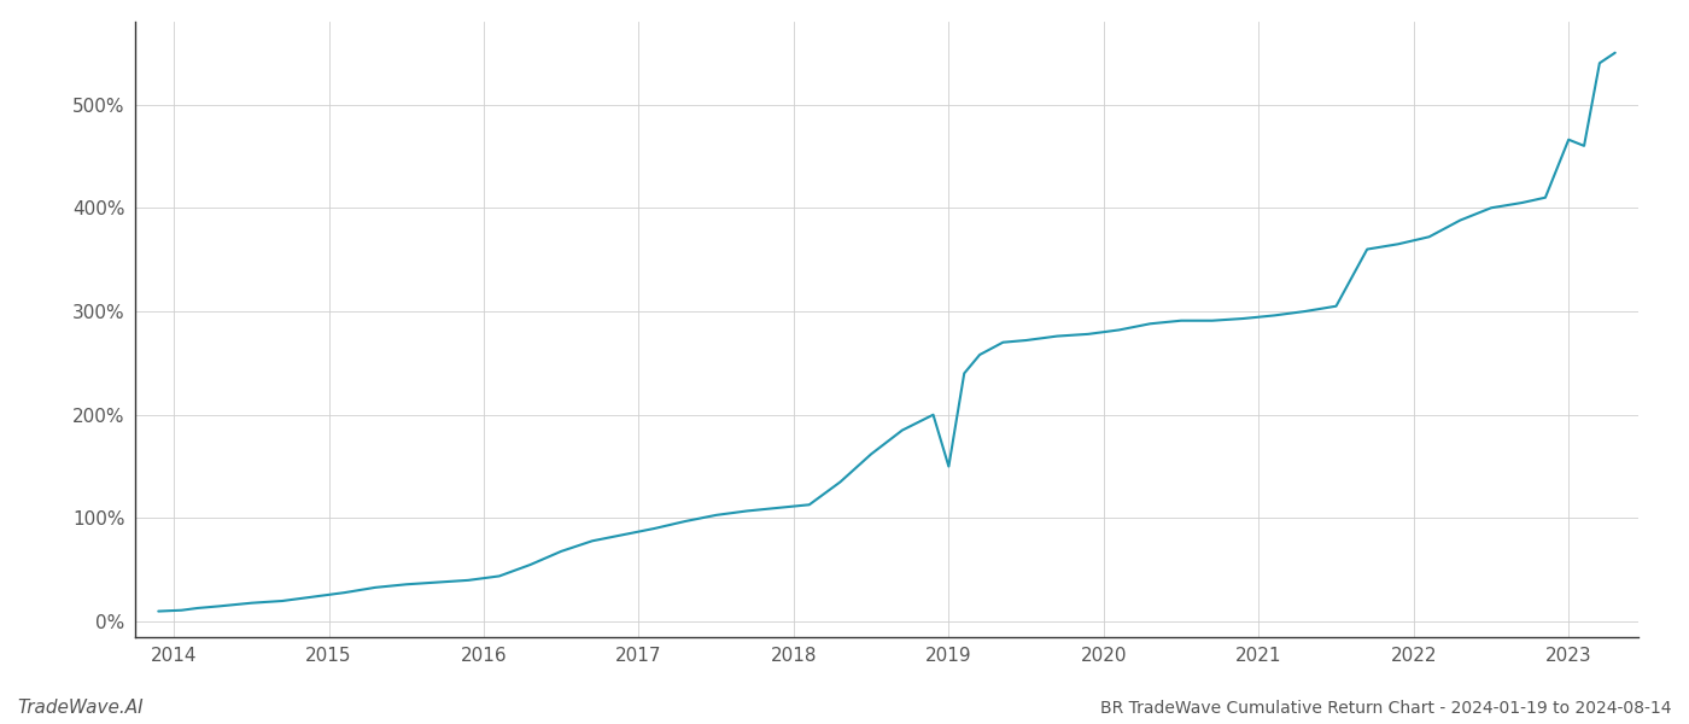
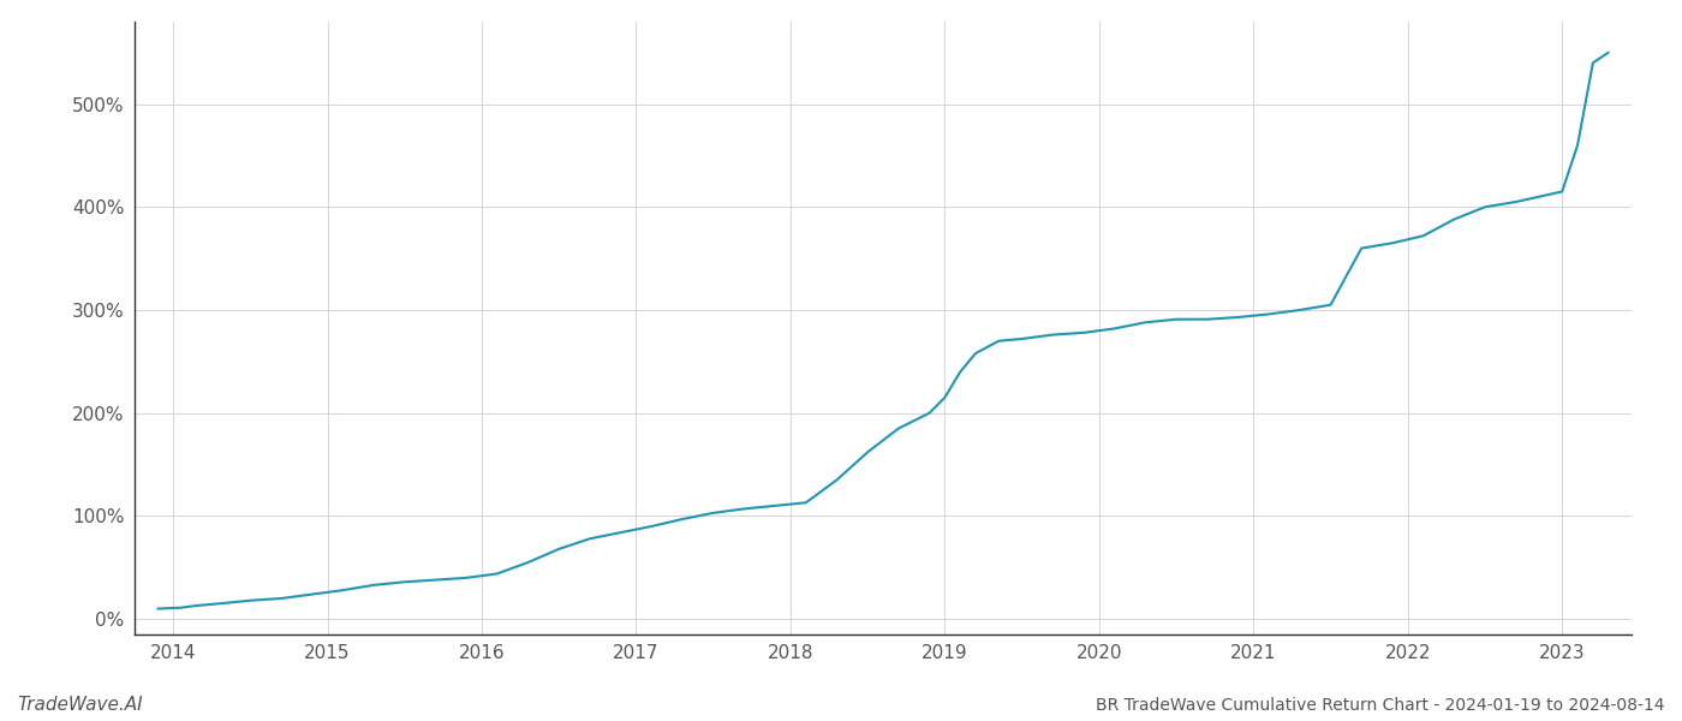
2019: 150% -> 215%
2023: 466% -> 415%
